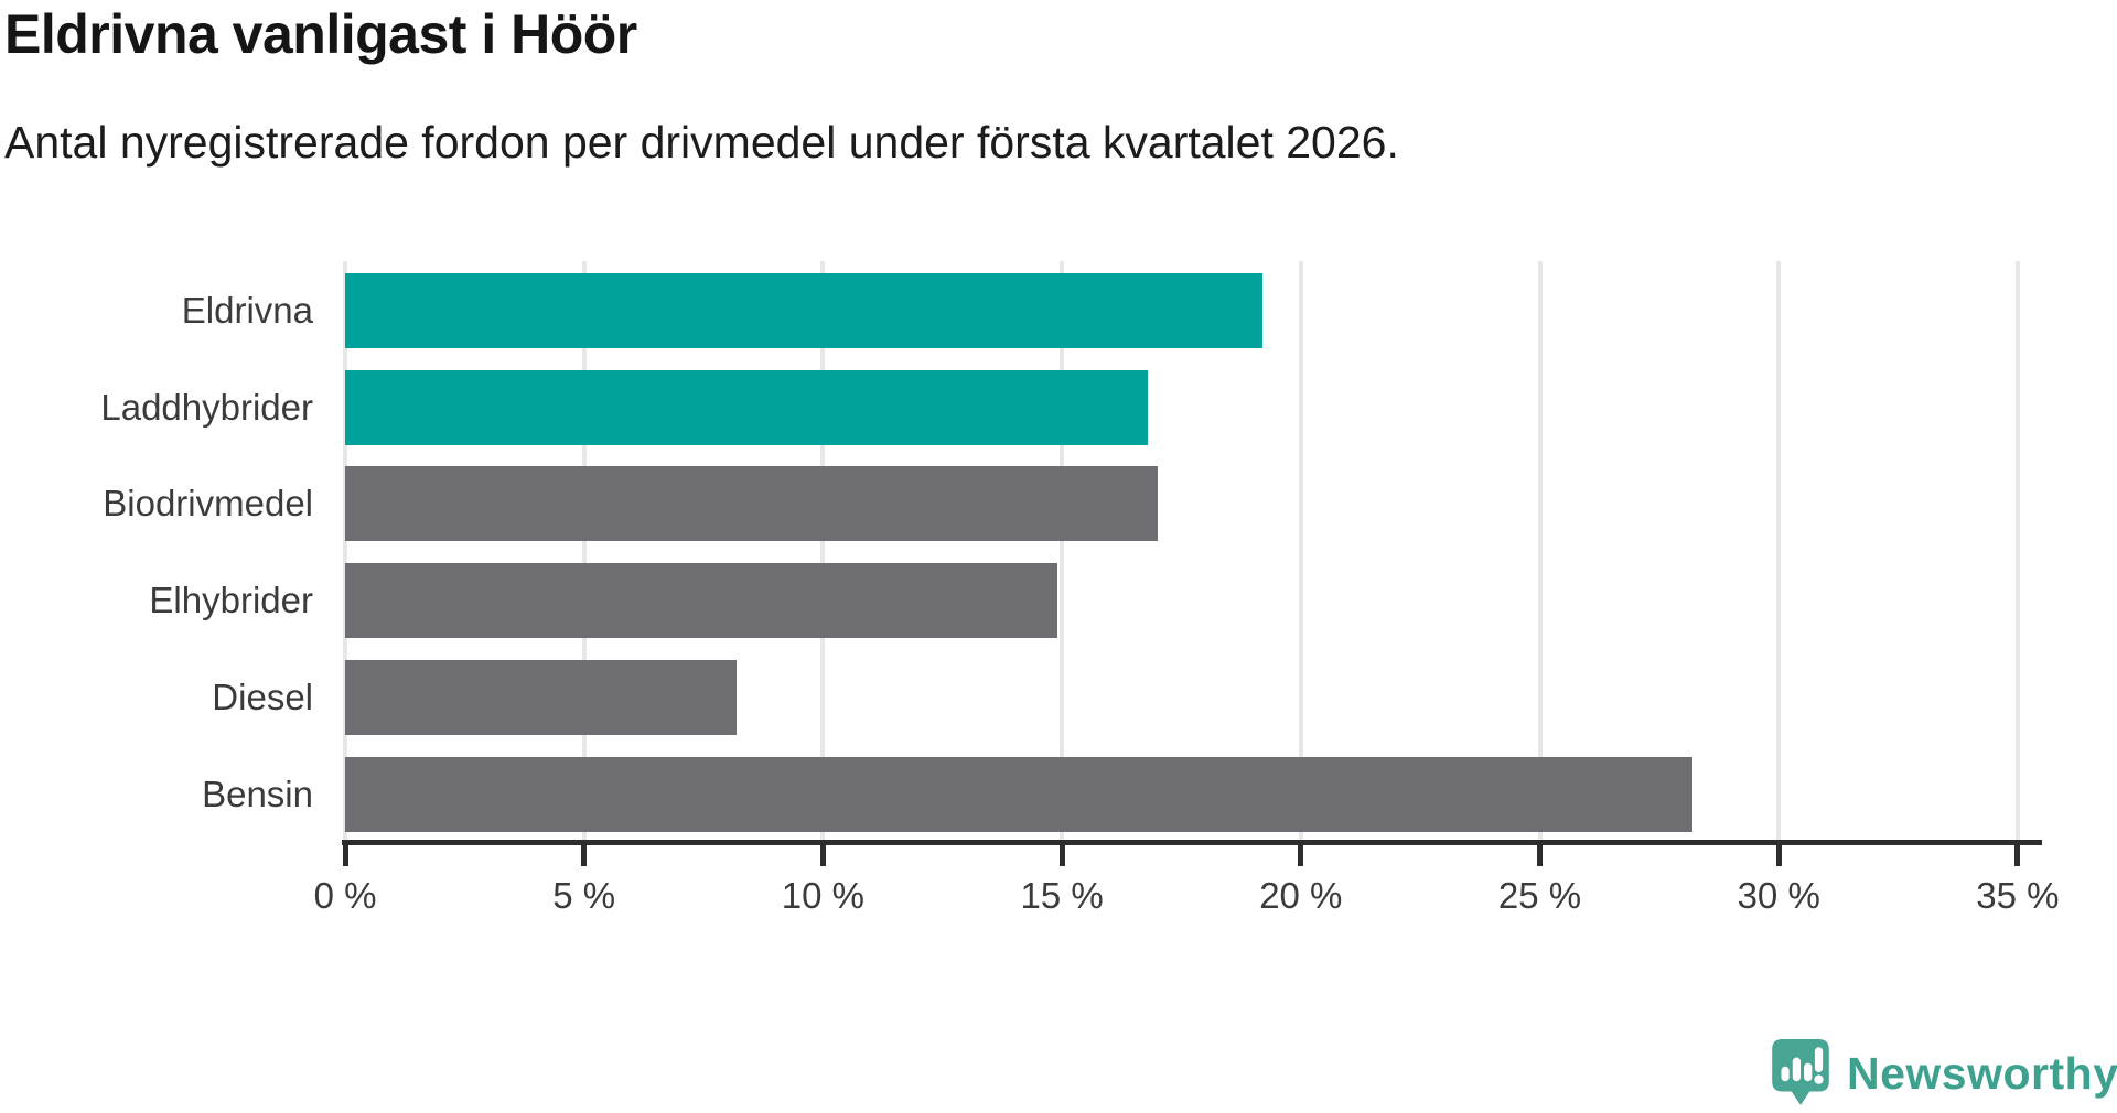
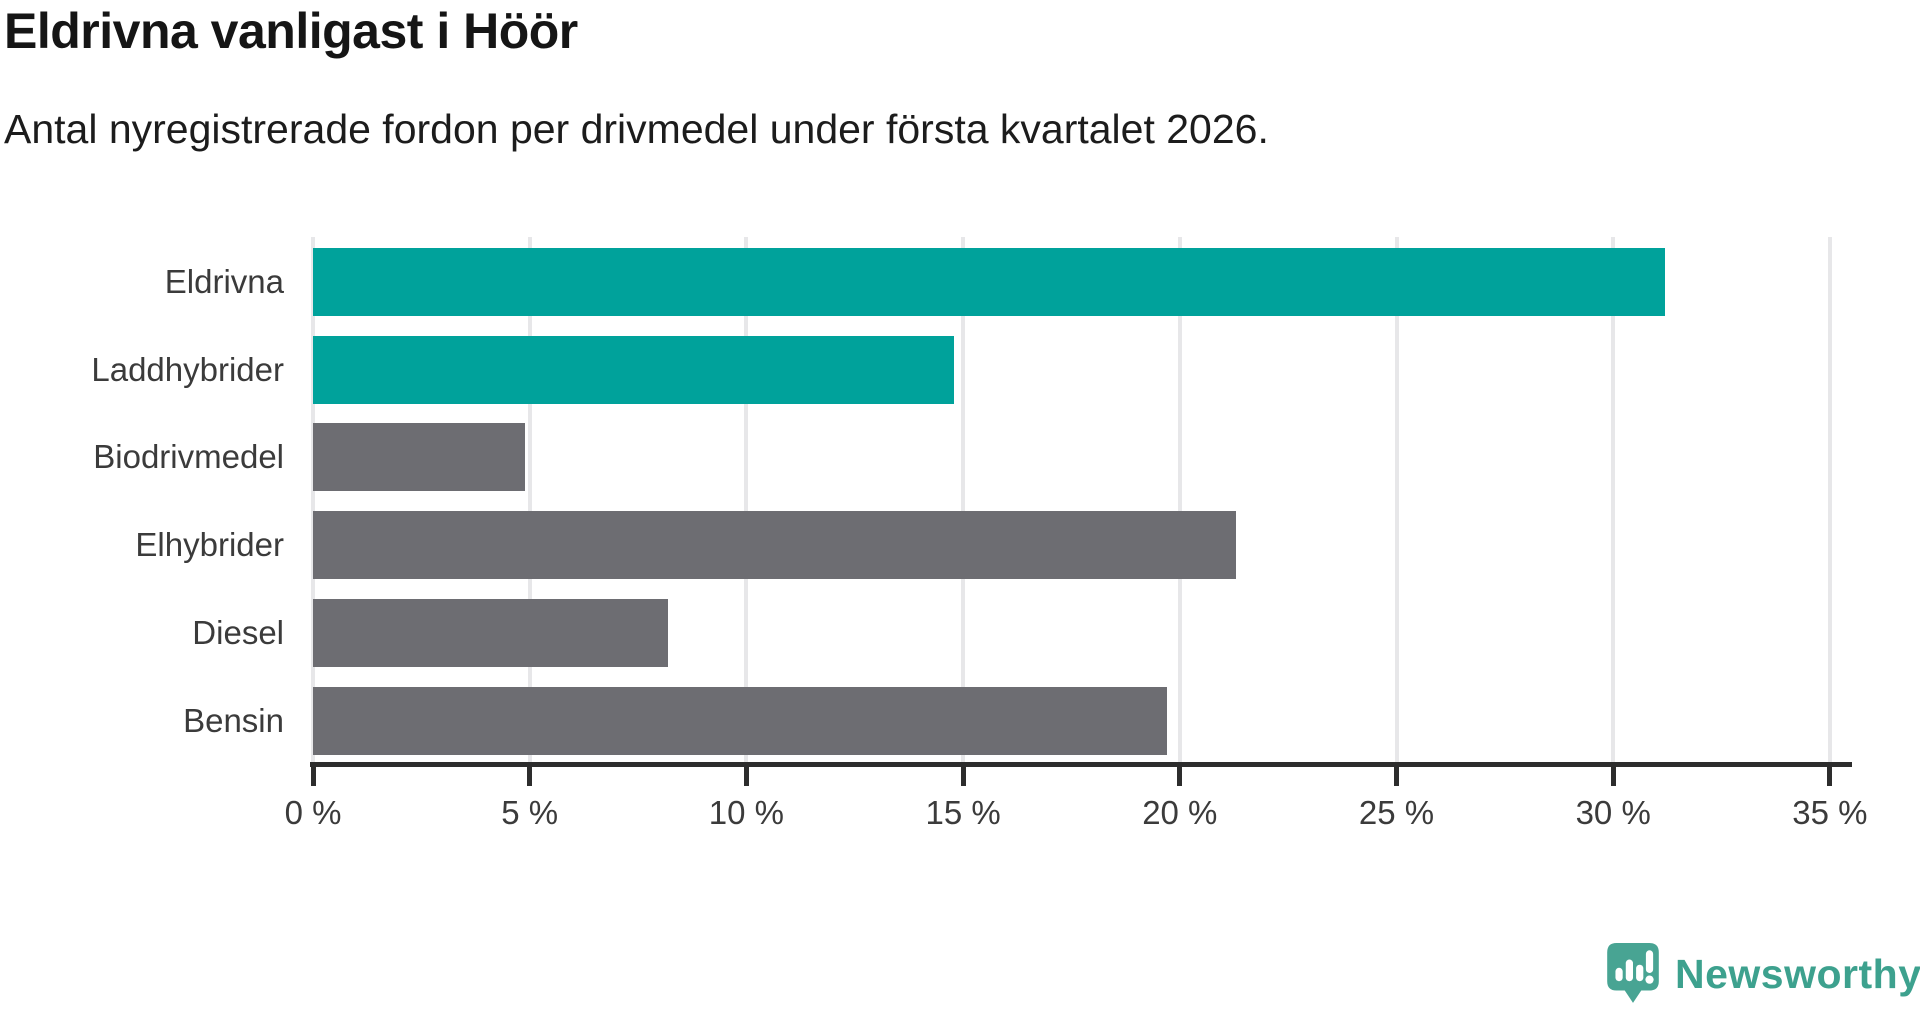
Eldrivna: 19.2% -> 31.2%
Laddhybrider: 16.8% -> 14.8%
Biodrivmedel: 17.0% -> 4.9%
Elhybrider: 14.9% -> 21.3%
Bensin: 28.2% -> 19.7%
